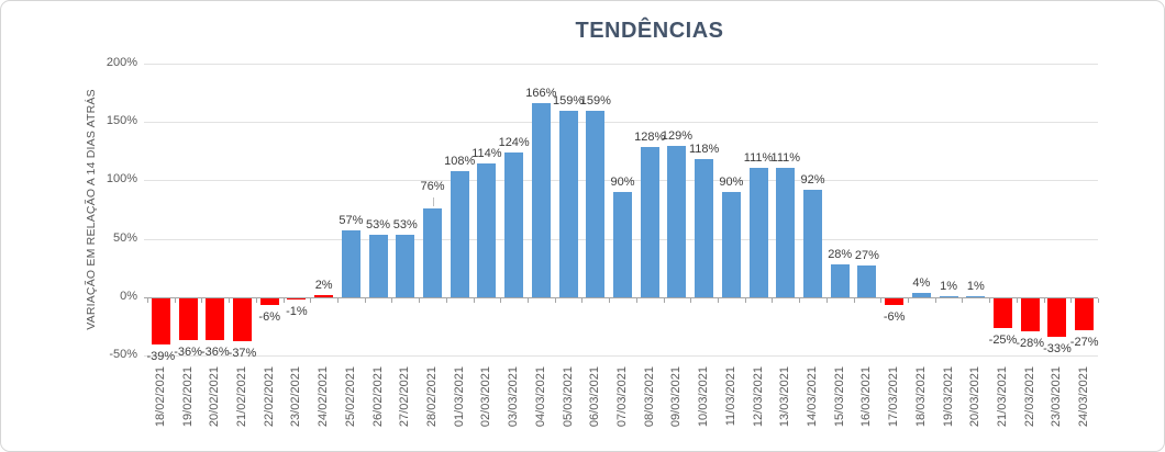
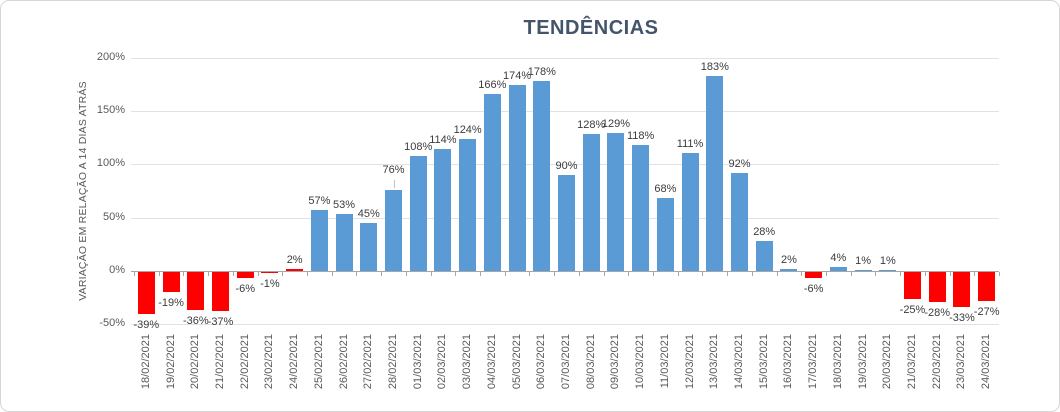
19/02/2021: -36% -> -19%
27/02/2021: 53% -> 45%
05/03/2021: 159% -> 174%
06/03/2021: 159% -> 178%
11/03/2021: 90% -> 68%
13/03/2021: 111% -> 183%
16/03/2021: 27% -> 2%
